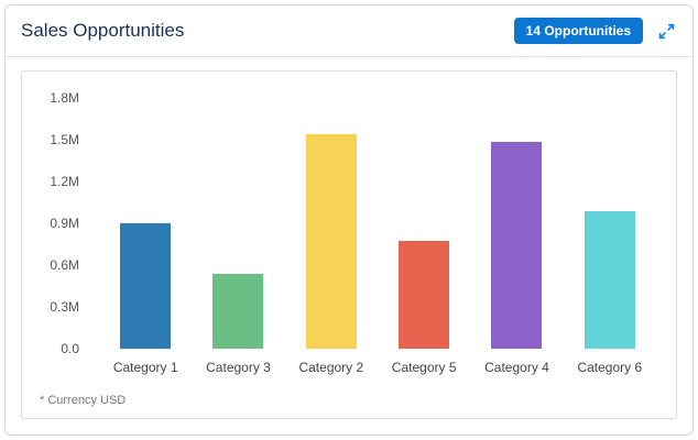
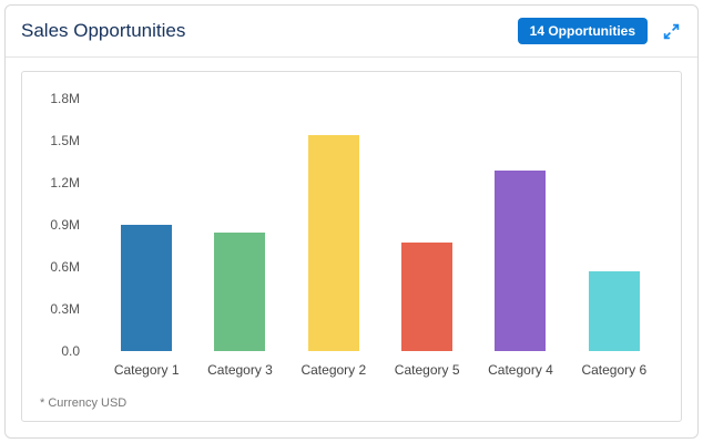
Category 3: 0.54M -> 0.85M
Category 4: 1.49M -> 1.29M
Category 6: 0.99M -> 0.57M
